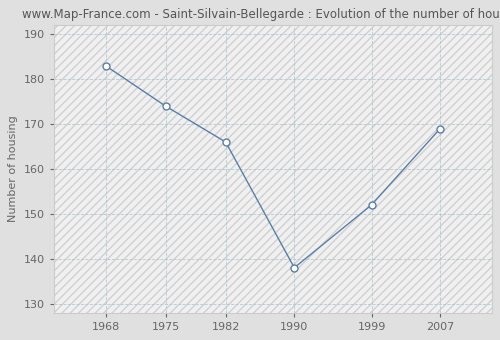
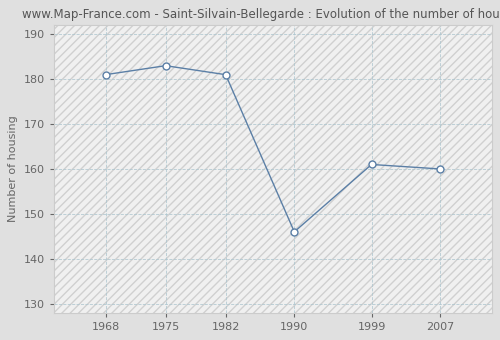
1968: 183 -> 181
1975: 174 -> 183
1982: 166 -> 181
1990: 138 -> 146
1999: 152 -> 161
2007: 169 -> 160
